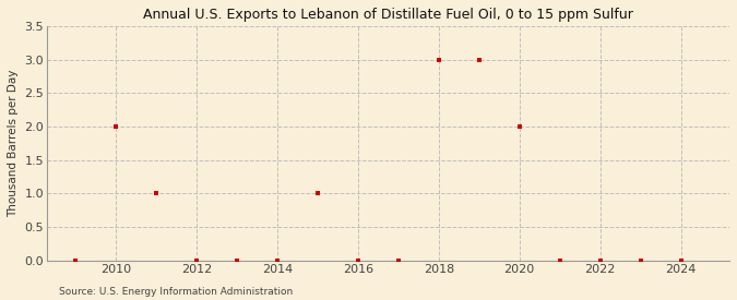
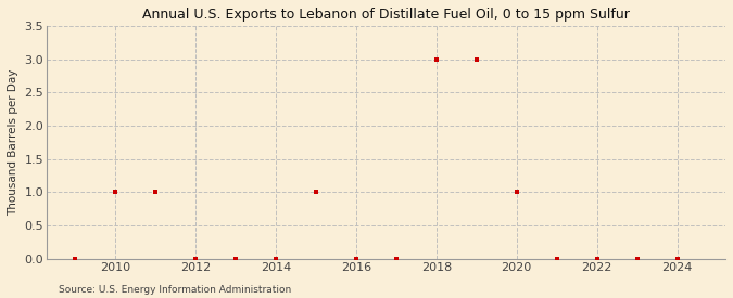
2010: 2 -> 1
2020: 2 -> 1
